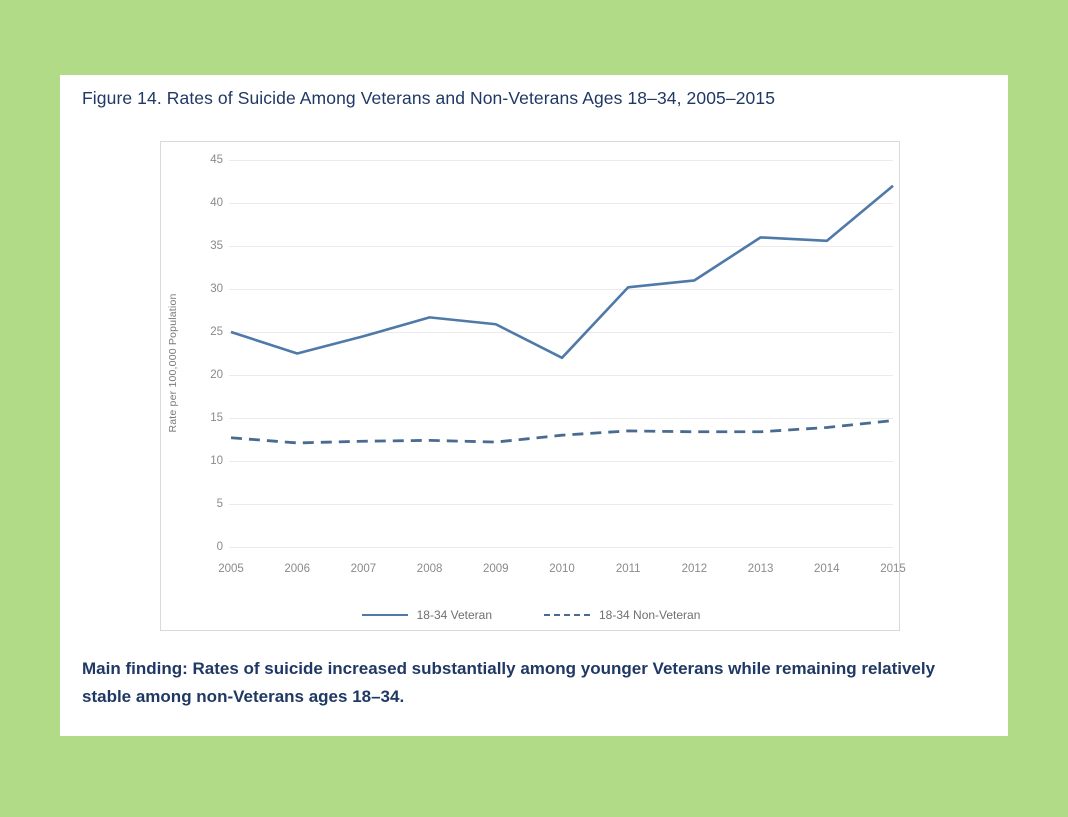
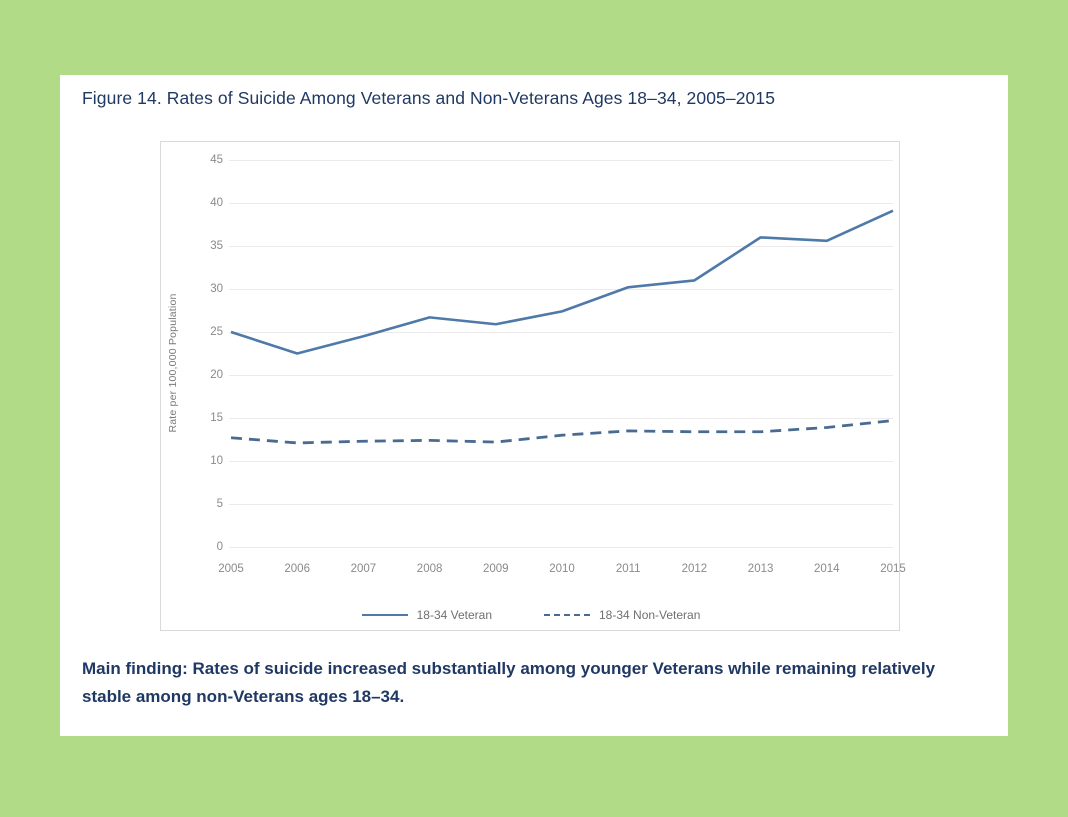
18-34 Veteran/2010: 22 -> 27
18-34 Veteran/2015: 42 -> 39
